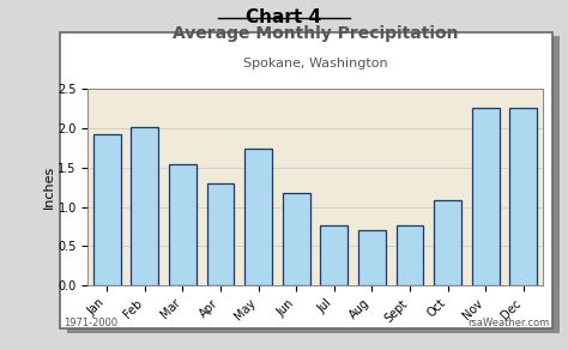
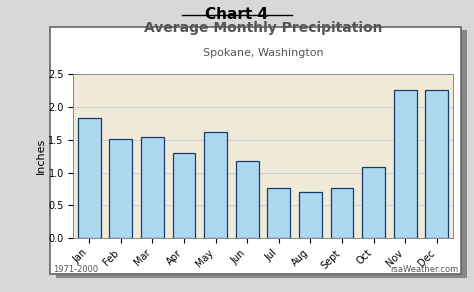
Jan: 1.92 -> 1.83
Feb: 2.02 -> 1.52
May: 1.74 -> 1.62
